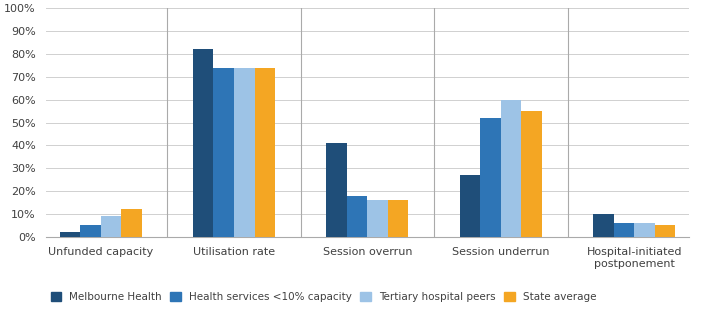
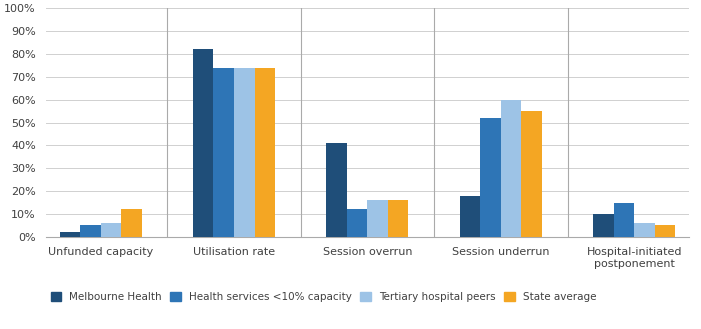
Tertiary hospital peers/Unfunded capacity: 9% -> 6%
Health services <10% capacity/Session overrun: 18% -> 12%
Melbourne Health/Session underrun: 27% -> 18%
Health services <10% capacity/Hospital-initiated postponement: 6% -> 15%
